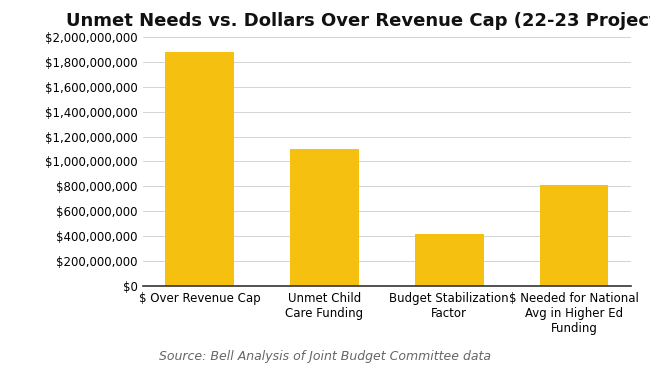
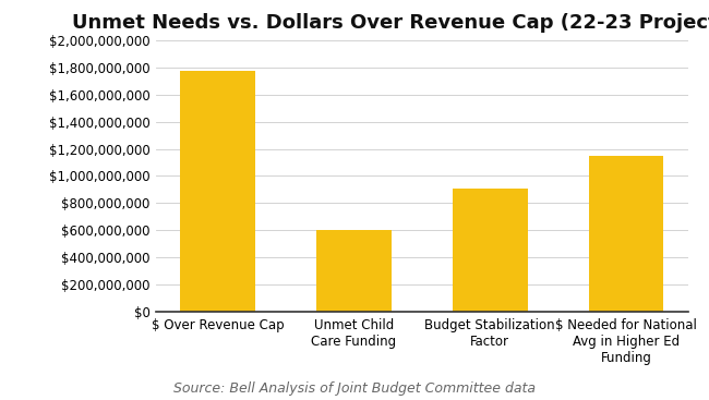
$ Over Revenue Cap: $1,880,000,000 -> $1,770,000,000
Unmet Child Care Funding: $1,100,000,000 -> $600,000,000
Budget Stabilization Factor: $420,000,000 -> $910,000,000
$ Needed for National Avg in Higher Ed Funding: $810,000,000 -> $1,150,000,000
